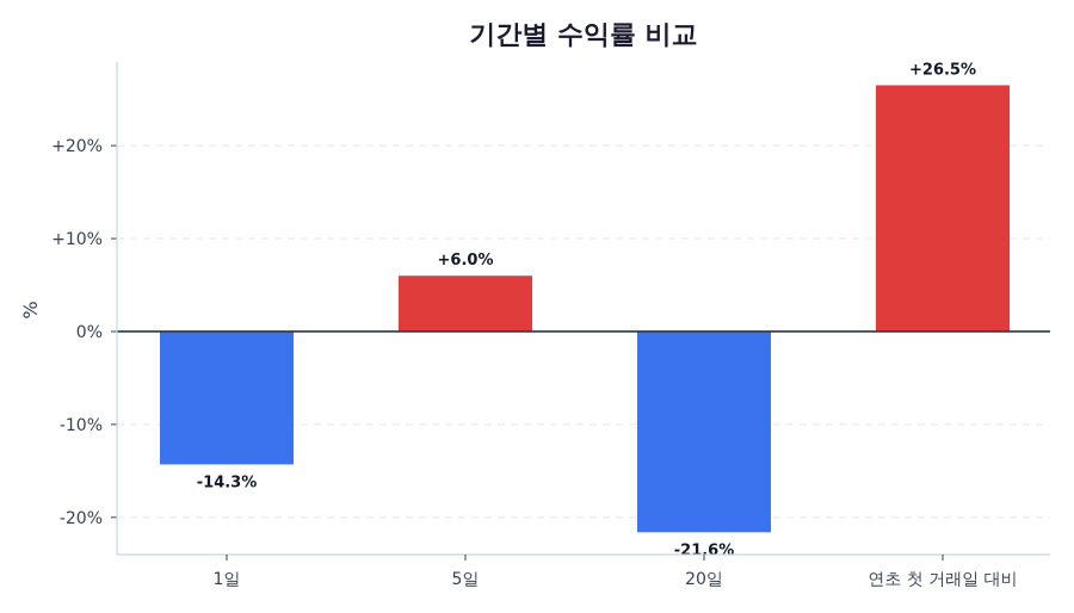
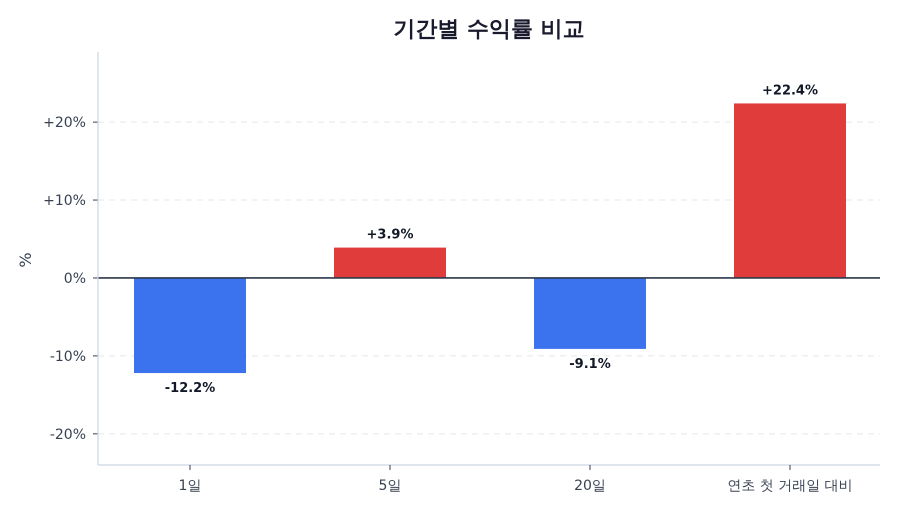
1일: -14.3% -> -12.2%
5일: +6.0% -> +3.9%
20일: -21.6% -> -9.1%
연초 첫 거래일 대비: +26.5% -> +22.4%
